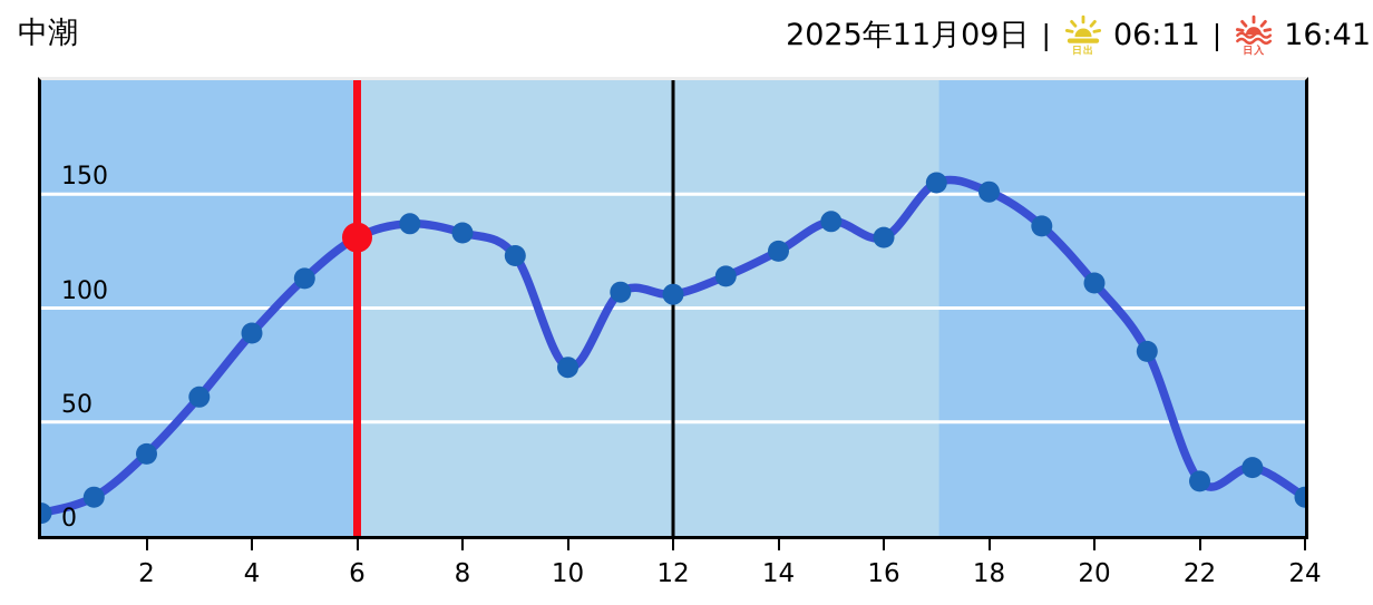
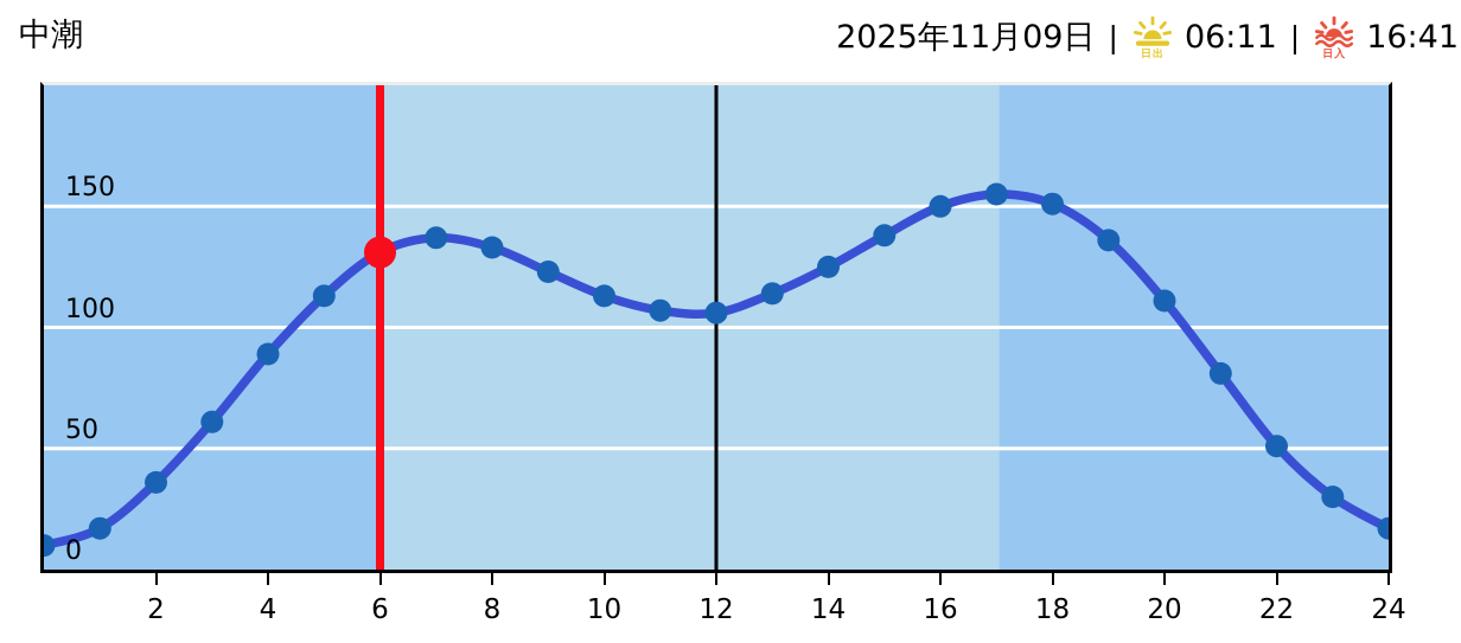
10: 74 -> 113
16: 131 -> 150
22: 24 -> 51
